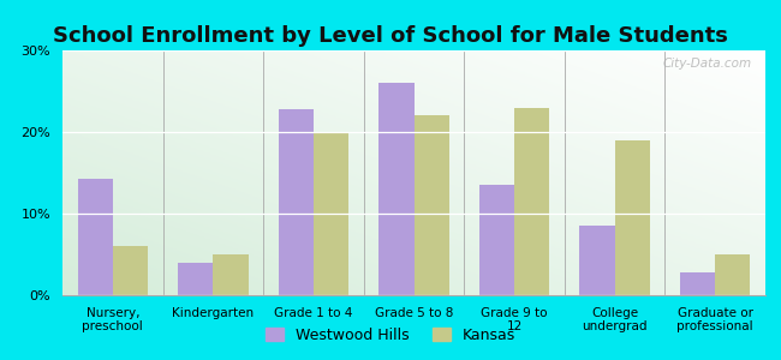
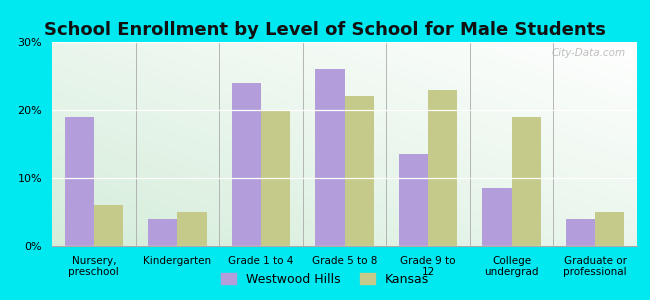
Westwood Hills/Nursery, preschool: 14.2% -> 19.0%
Westwood Hills/Grade 1 to 4: 22.8% -> 24.0%
Westwood Hills/Graduate or professional: 2.8% -> 4.0%
